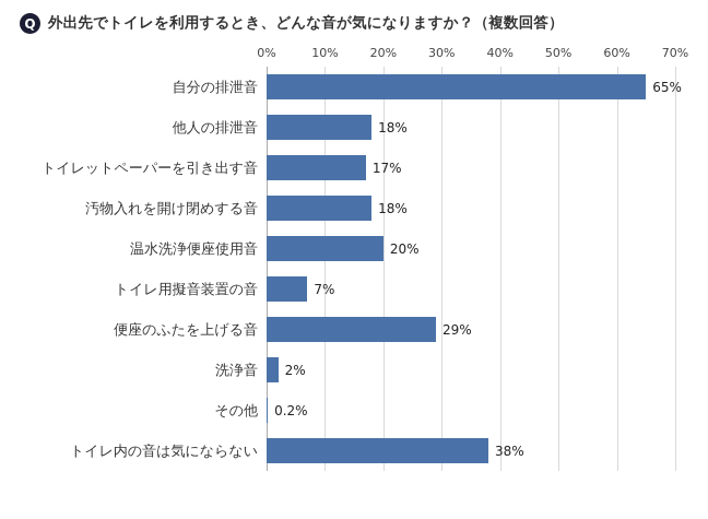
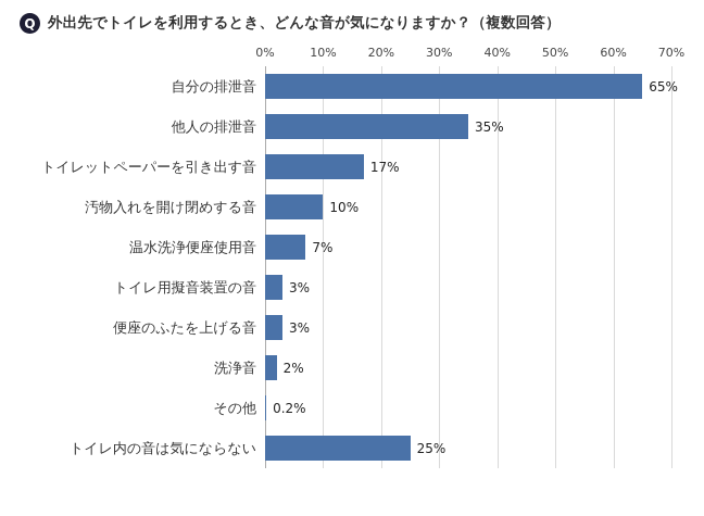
他人の排泄音: 18% -> 35%
汚物入れを開け閉めする音: 18% -> 10%
温水洗浄便座使用音: 20% -> 7%
トイレ用擬音装置の音: 7% -> 3%
便座のふたを上げる音: 29% -> 3%
トイレ内の音は気にならない: 38% -> 25%
